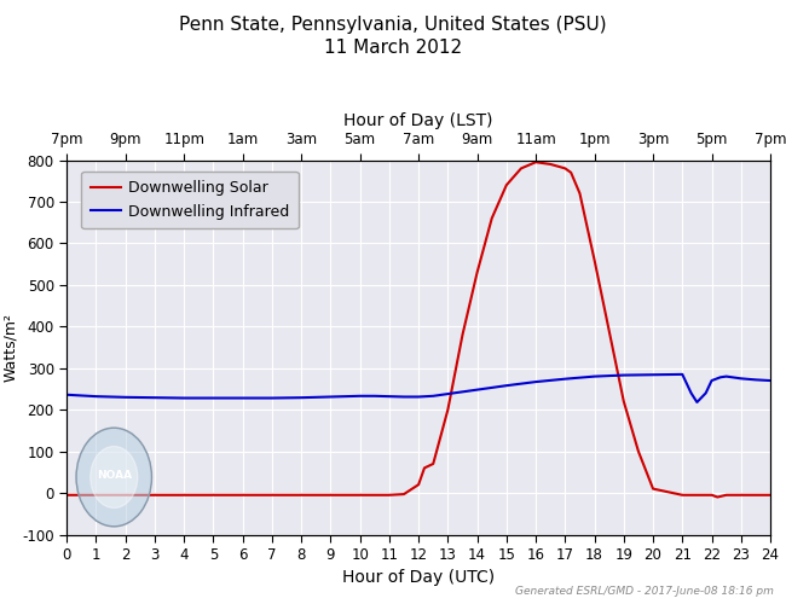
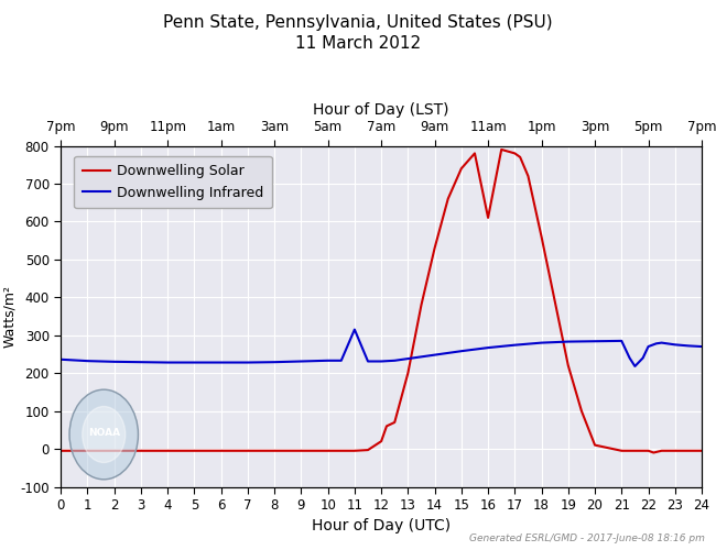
Downwelling Infrared/11: 232 -> 315
Downwelling Solar/16: 795 -> 610
